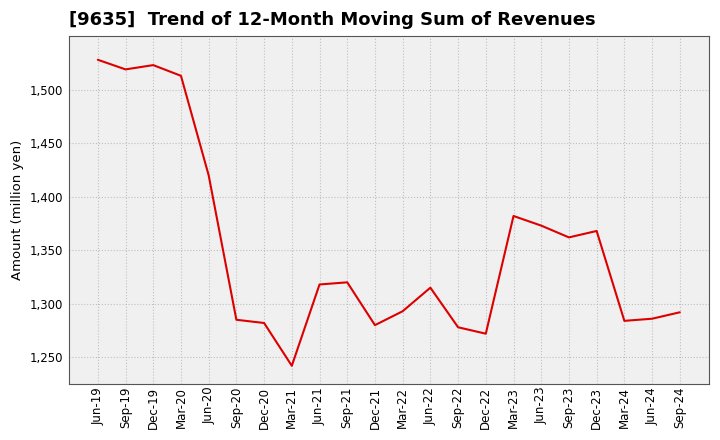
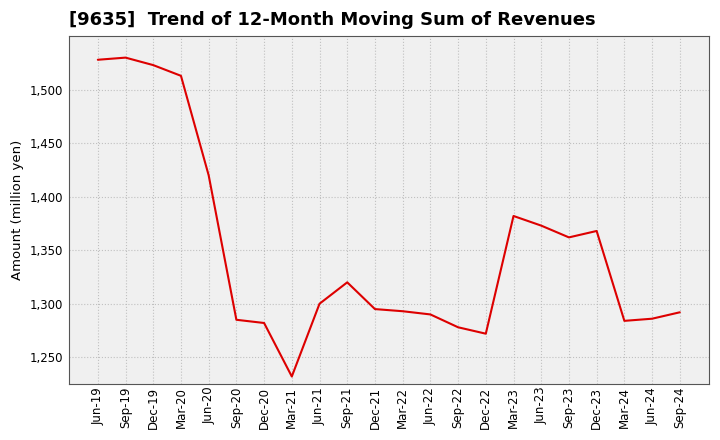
Sep-19: 1,519 -> 1,530
Mar-21: 1,242 -> 1,232
Jun-21: 1,318 -> 1,300
Dec-21: 1,280 -> 1,295
Jun-22: 1,315 -> 1,290
